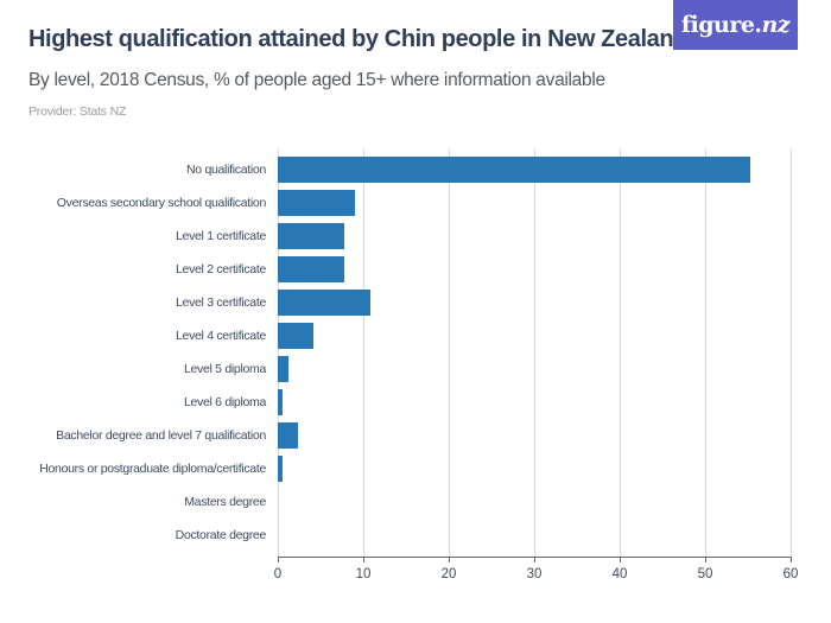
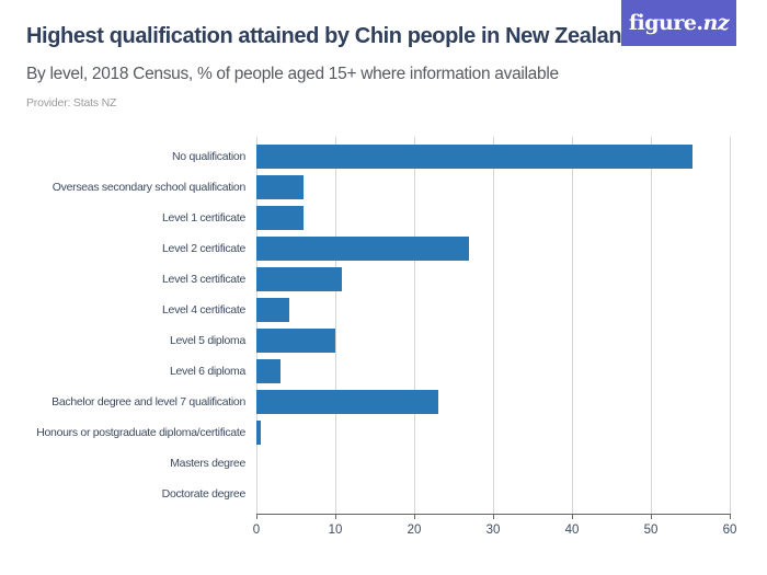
Overseas secondary school qualification: 9 -> 6
Level 1 certificate: 8 -> 6
Level 2 certificate: 8 -> 27
Level 5 diploma: 1 -> 10
Level 6 diploma: 1 -> 3
Bachelor degree and level 7 qualification: 2 -> 23
